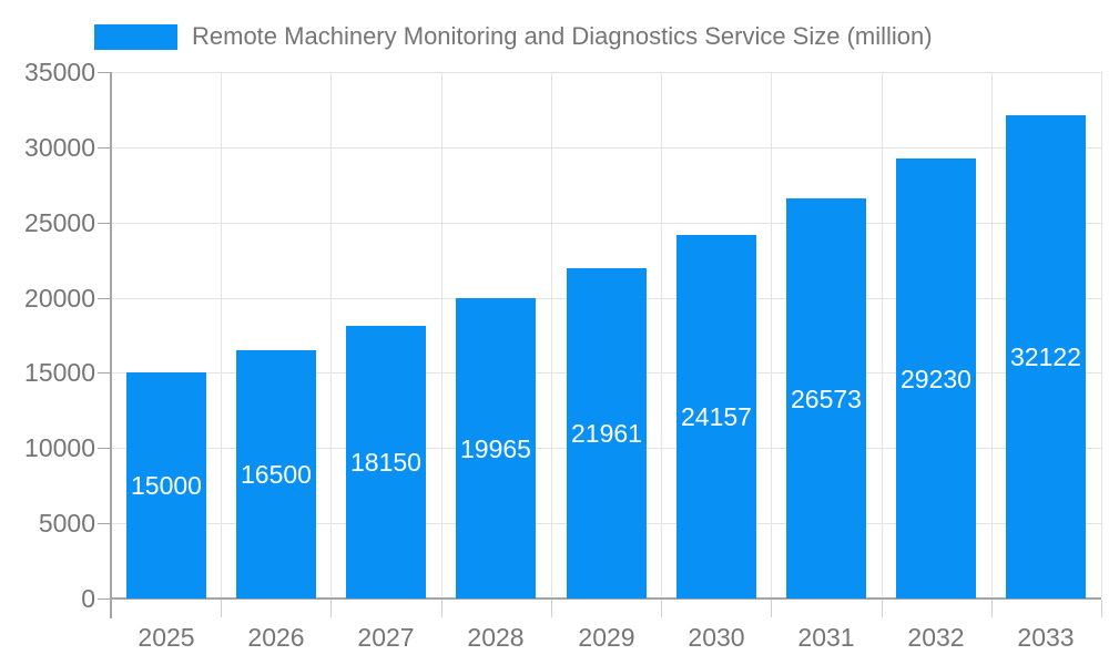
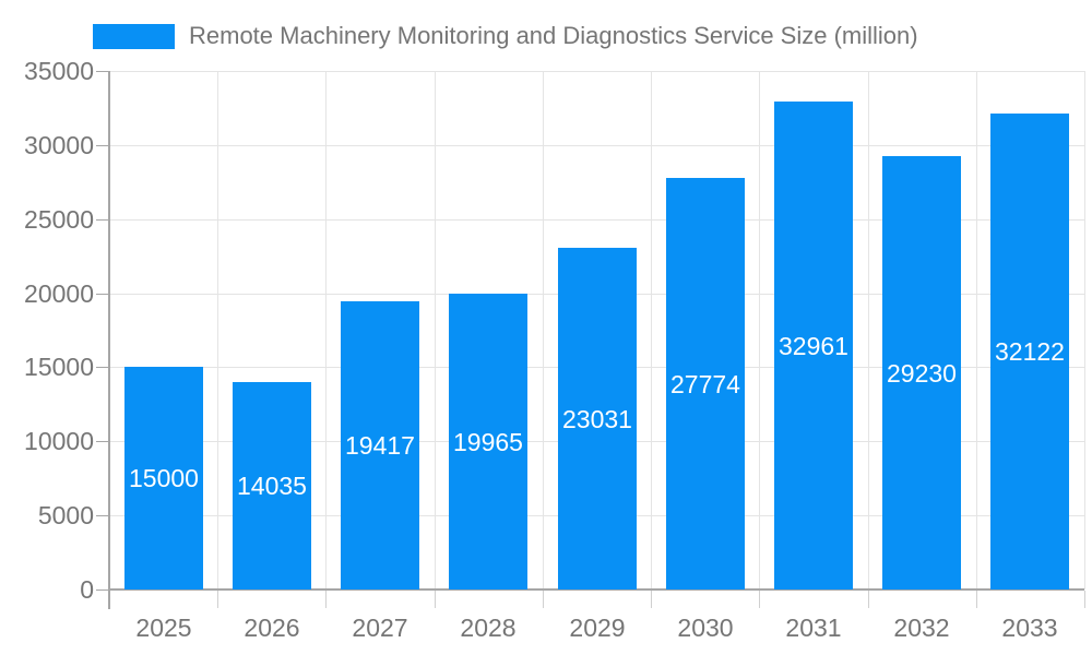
2026: 16500 -> 14035
2027: 18150 -> 19417
2029: 21961 -> 23031
2030: 24157 -> 27774
2031: 26573 -> 32961
